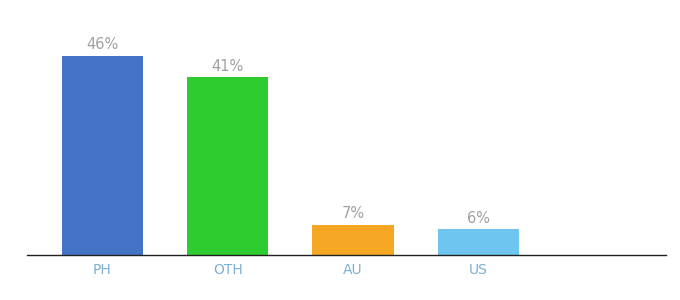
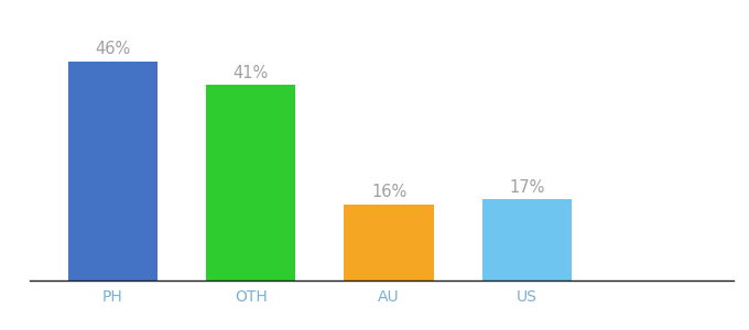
AU: 7% -> 16%
US: 6% -> 17%
